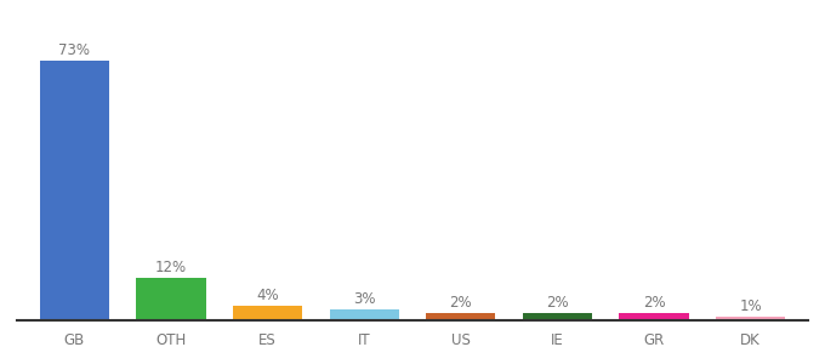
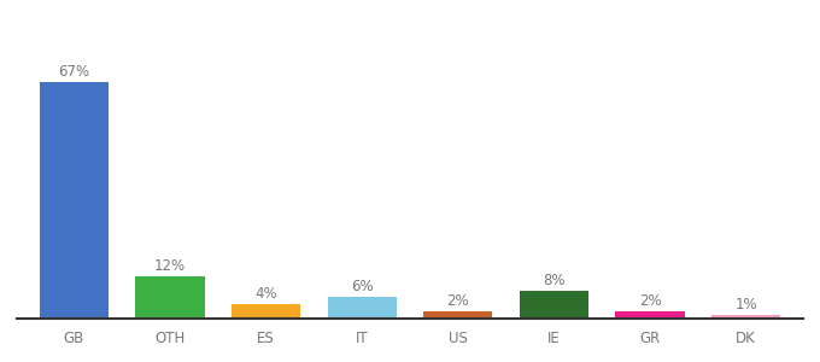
GB: 73% -> 67%
IT: 3% -> 6%
IE: 2% -> 8%
